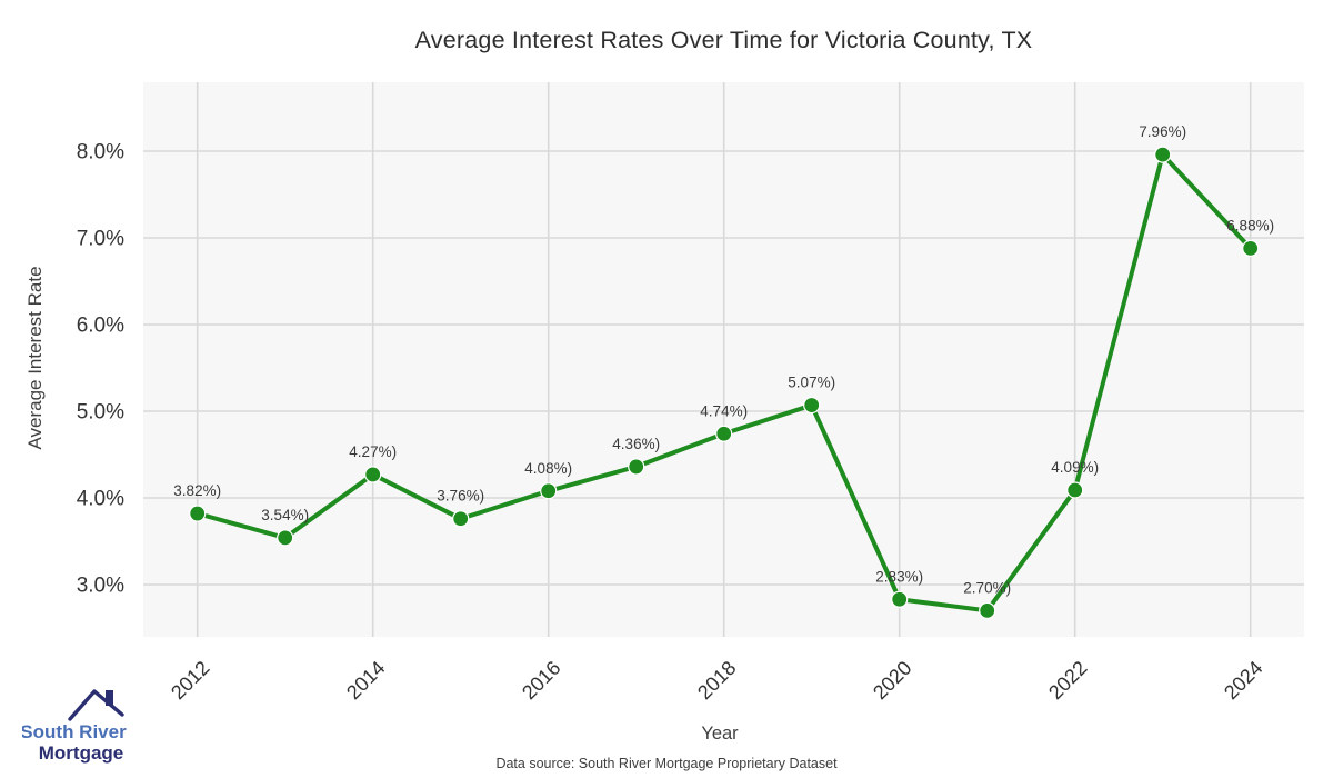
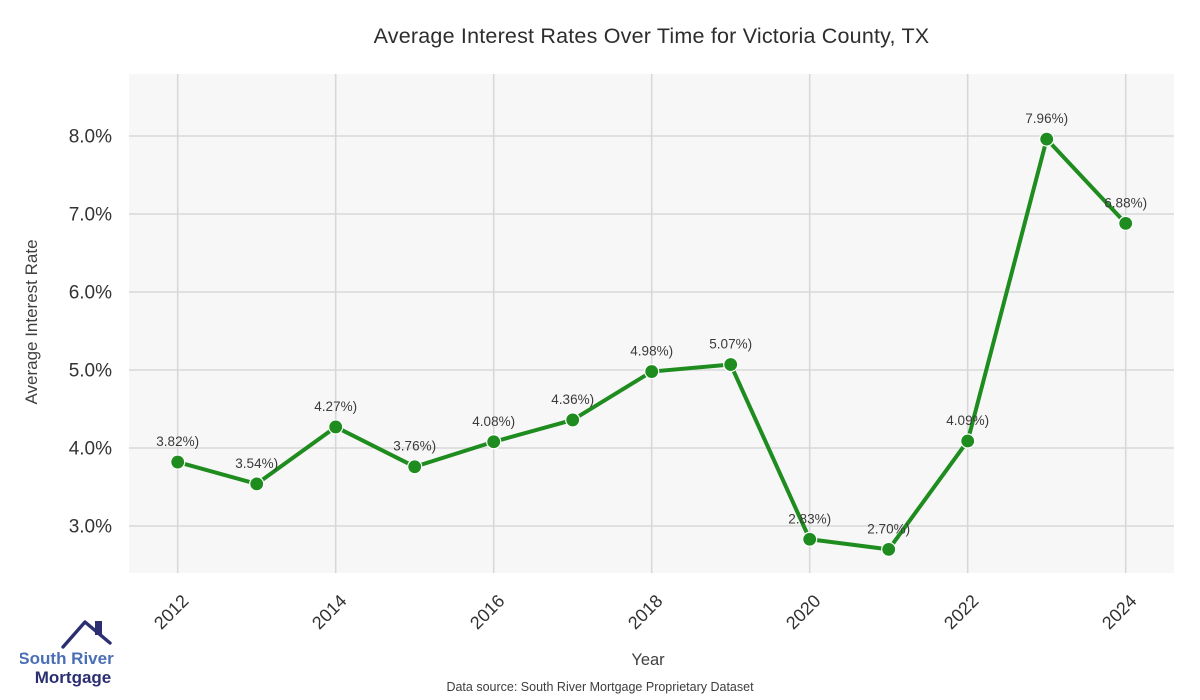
2018: 4.74% -> 4.98%
